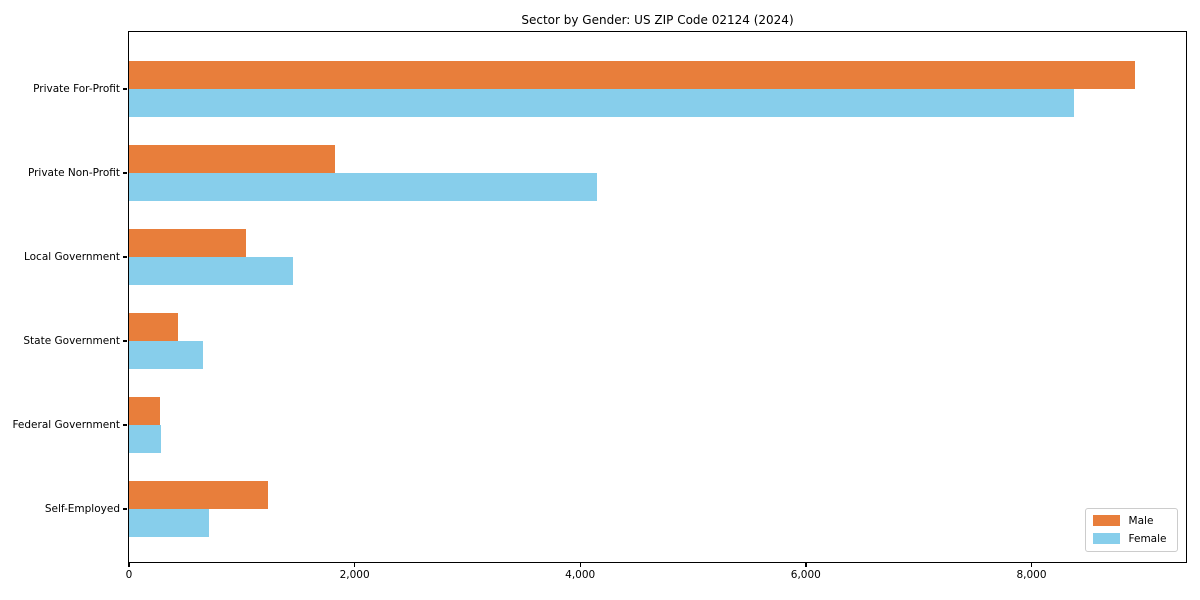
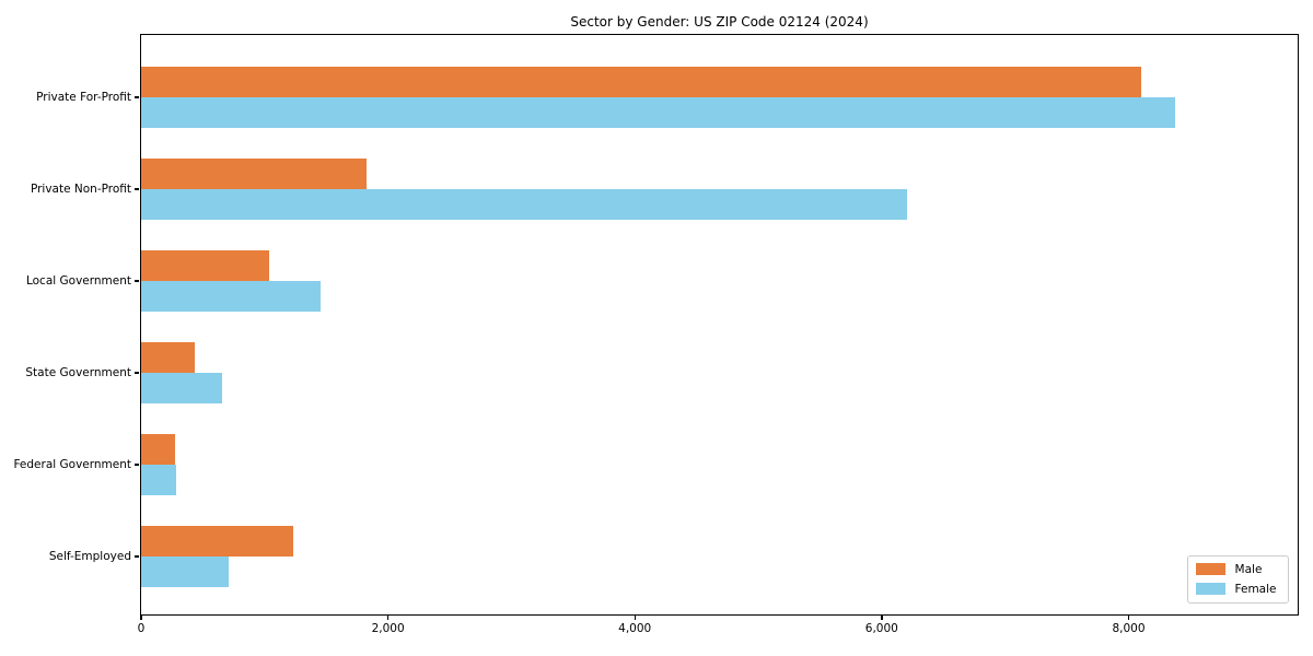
Male/Private For-Profit: 8920 -> 8110
Female/Private Non-Profit: 4150 -> 6210
